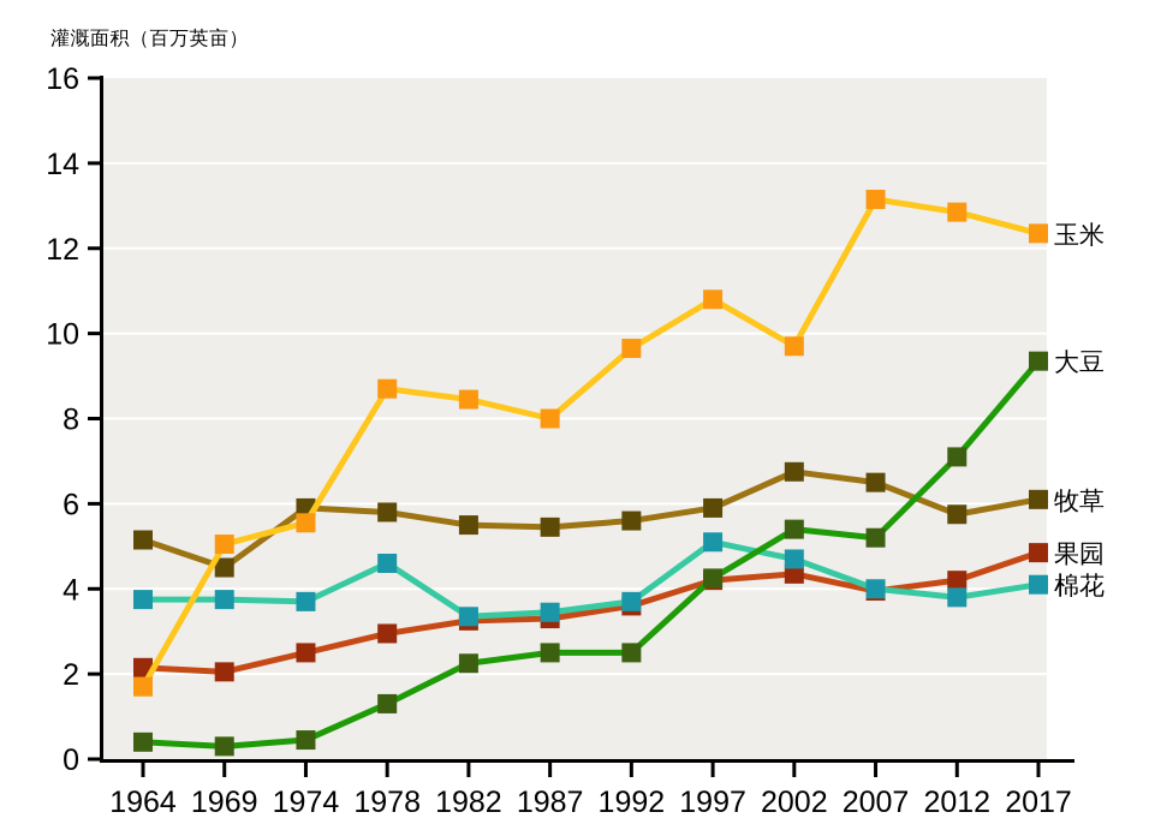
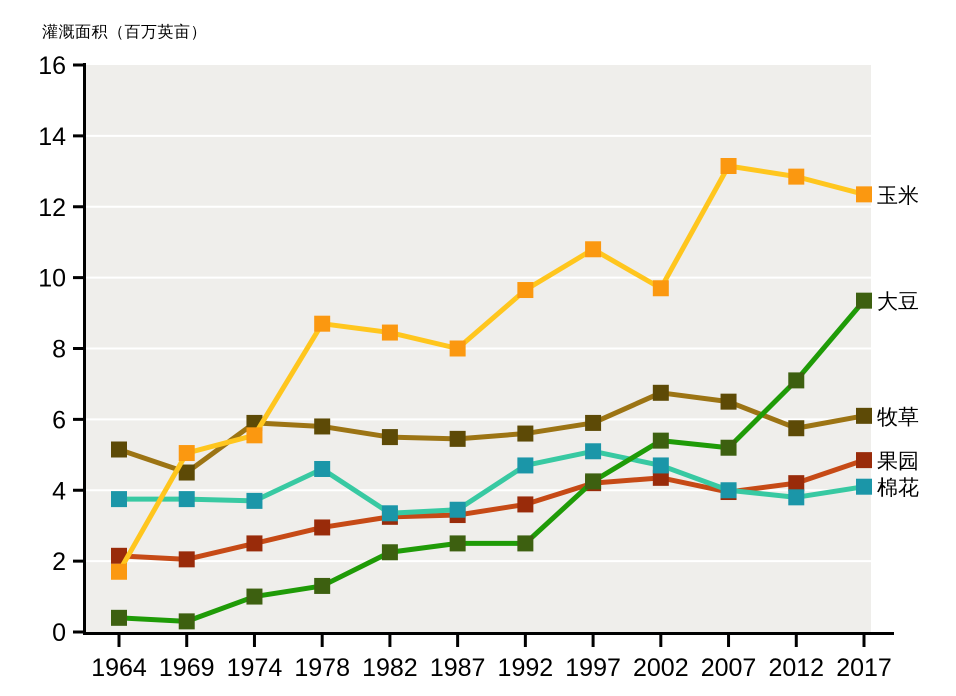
大豆/1974: 0.5 -> 1.0
棉花/1992: 3.7 -> 4.7
